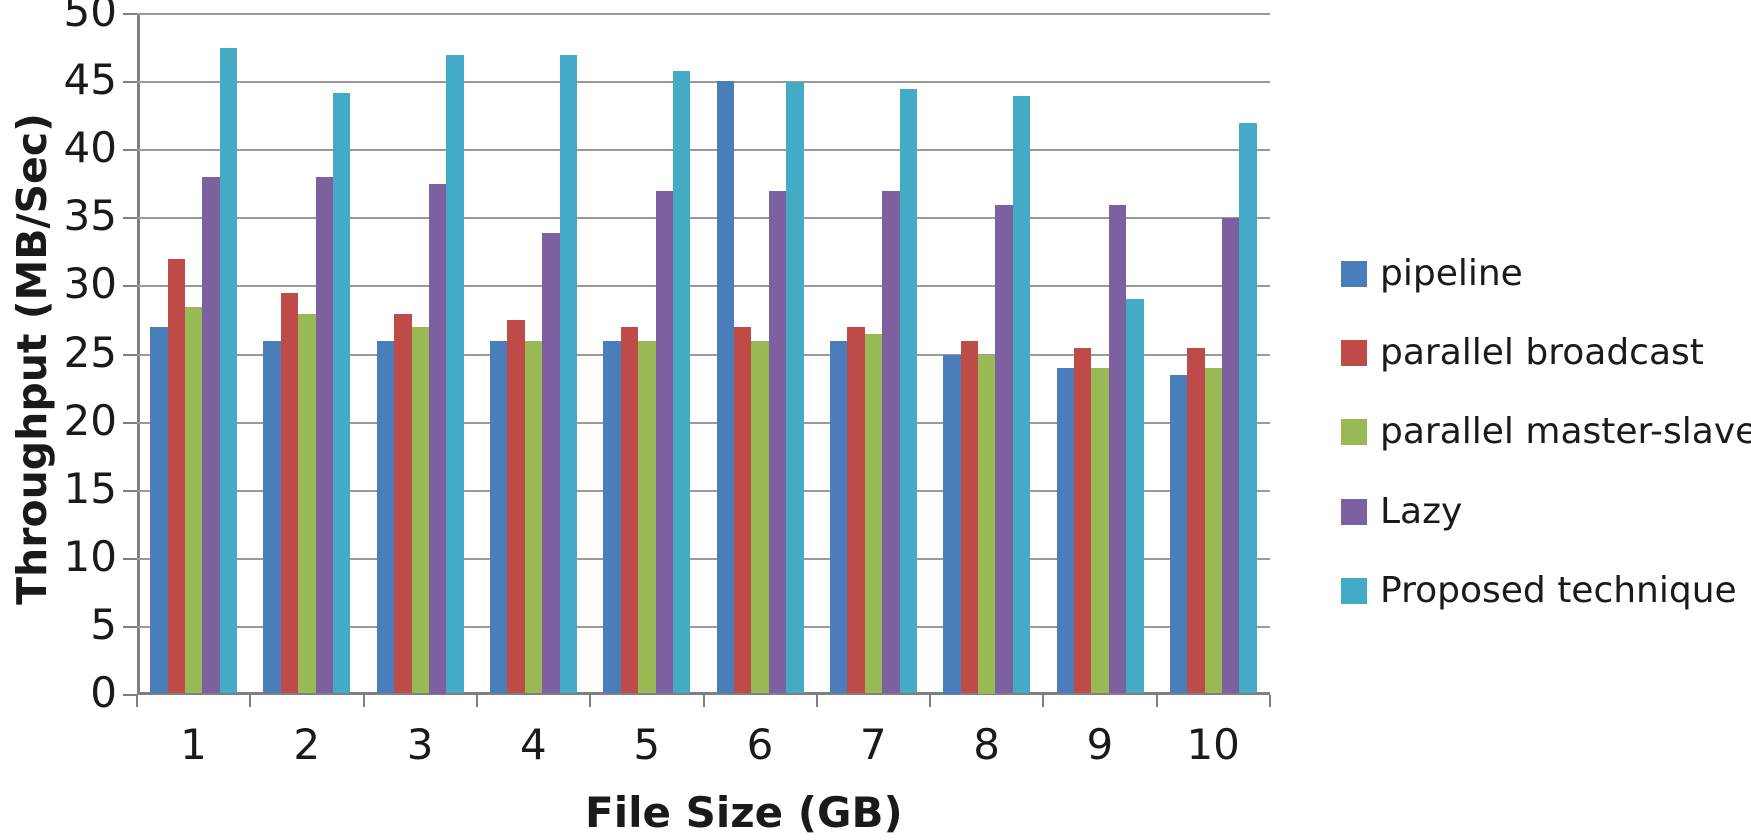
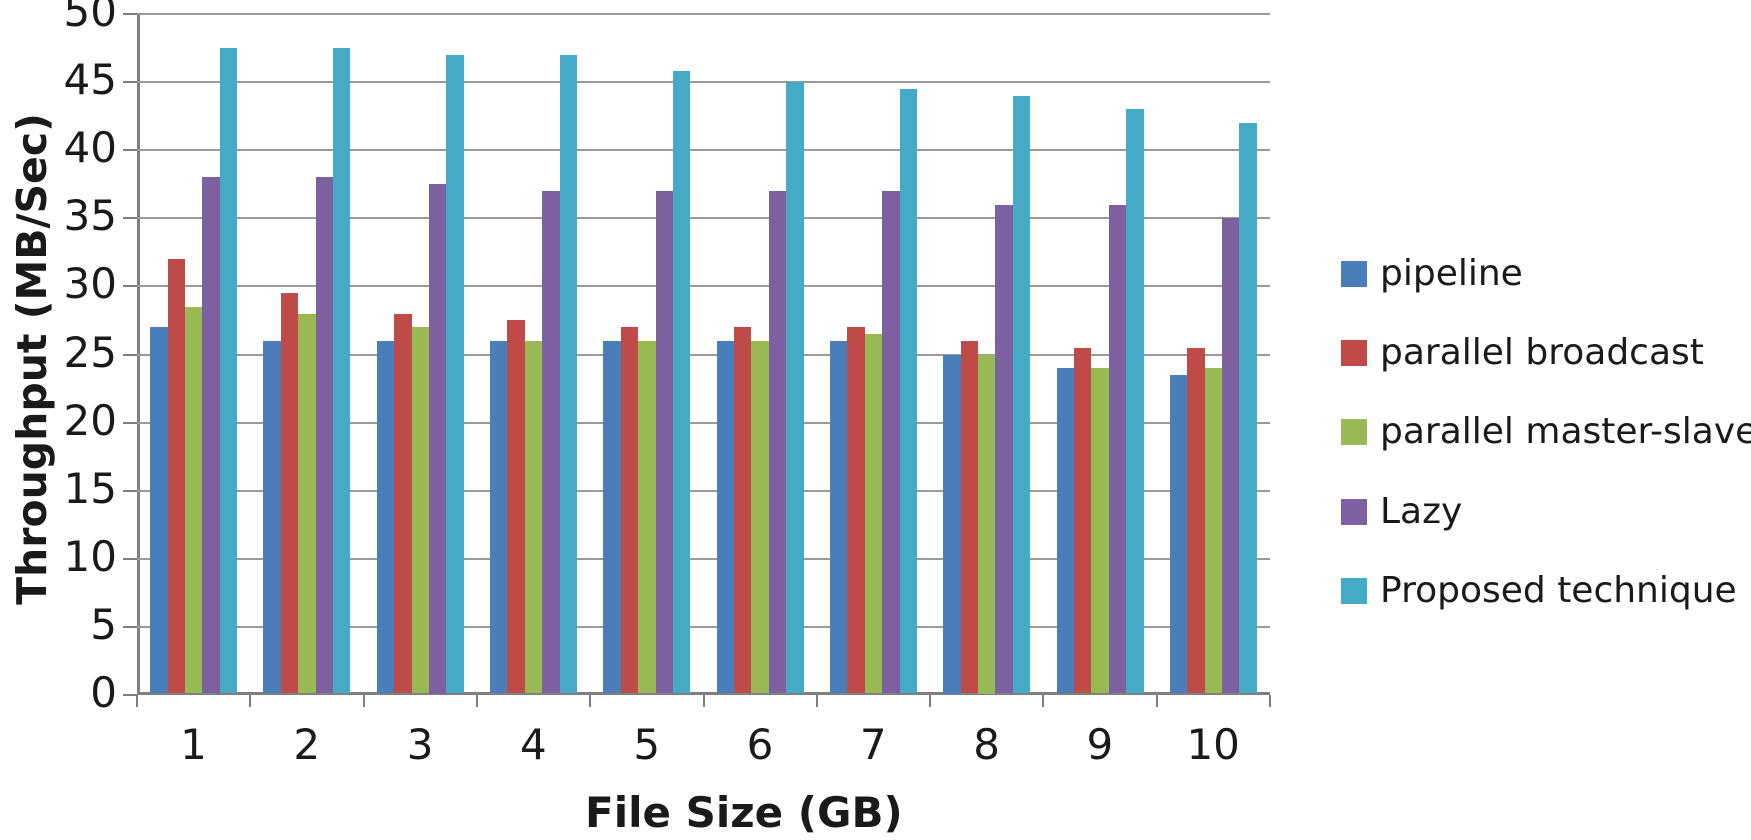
Proposed technique/2: 44.2 -> 47.5
Lazy/4: 33.9 -> 37.0
pipeline/6: 45.1 -> 26.0
Proposed technique/9: 29.1 -> 43.0
